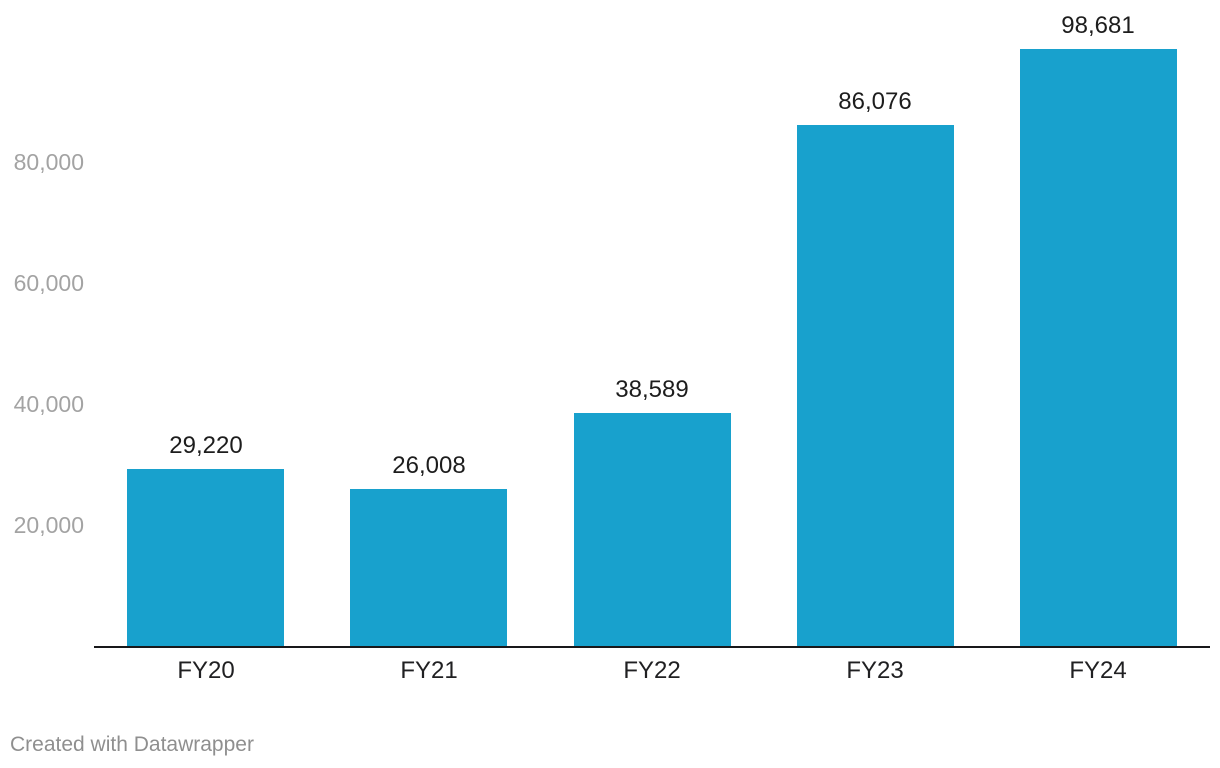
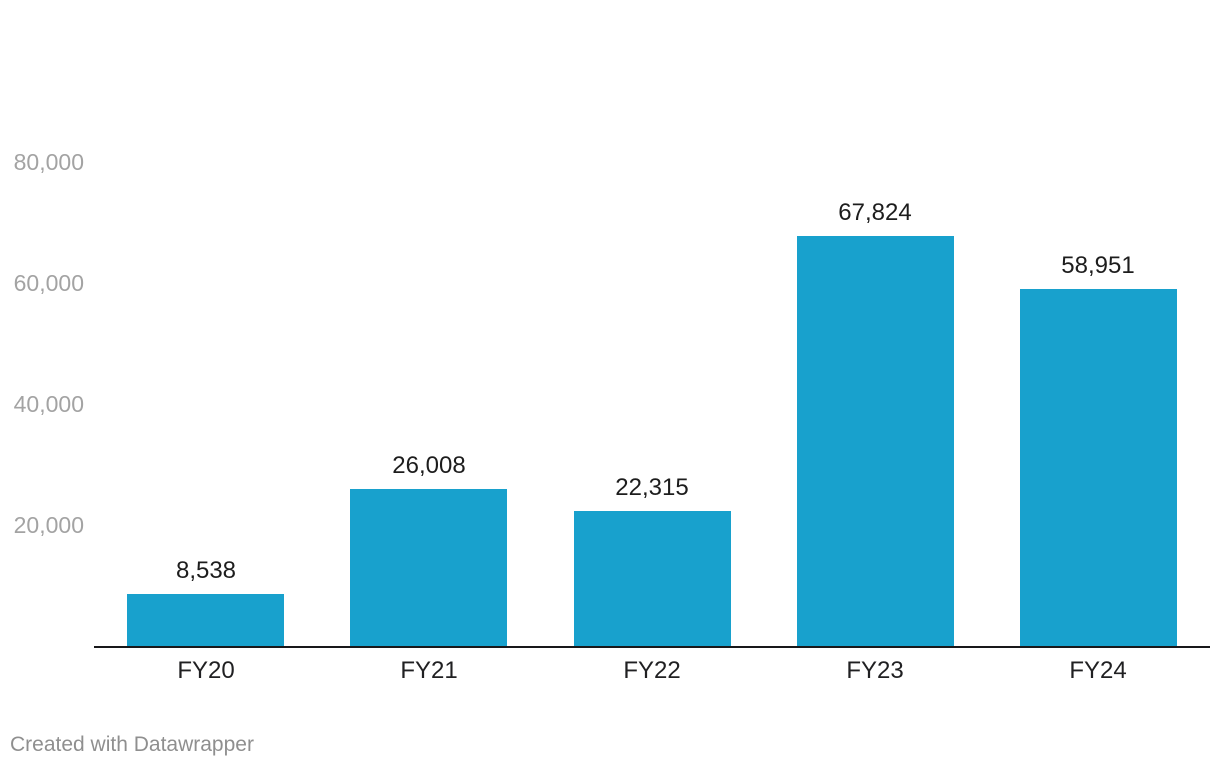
FY20: 29,220 -> 8,538
FY22: 38,589 -> 22,315
FY23: 86,076 -> 67,824
FY24: 98,681 -> 58,951
